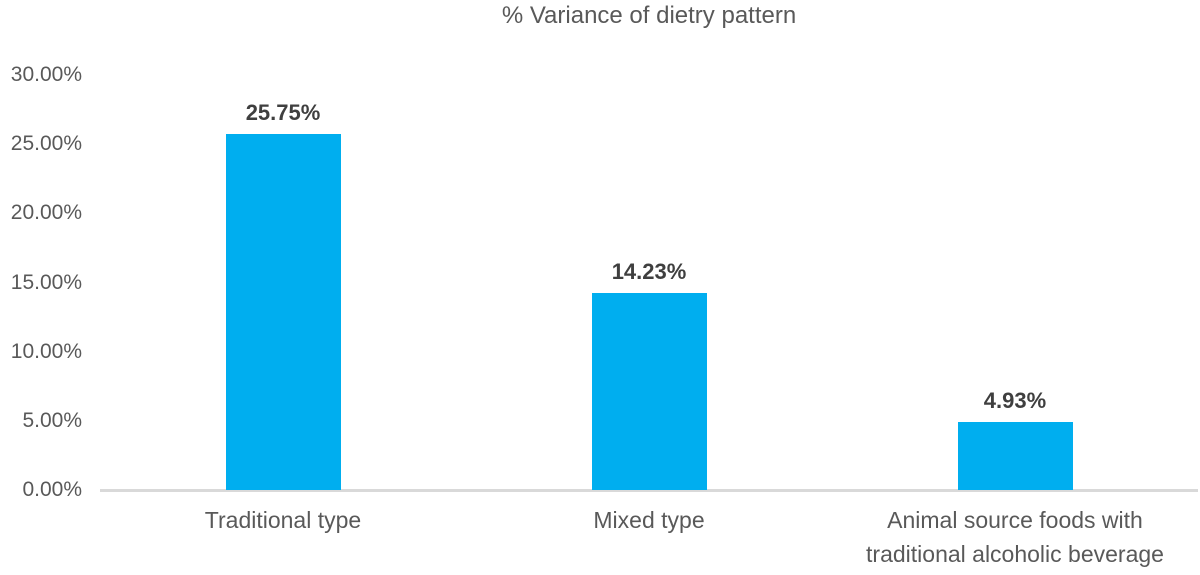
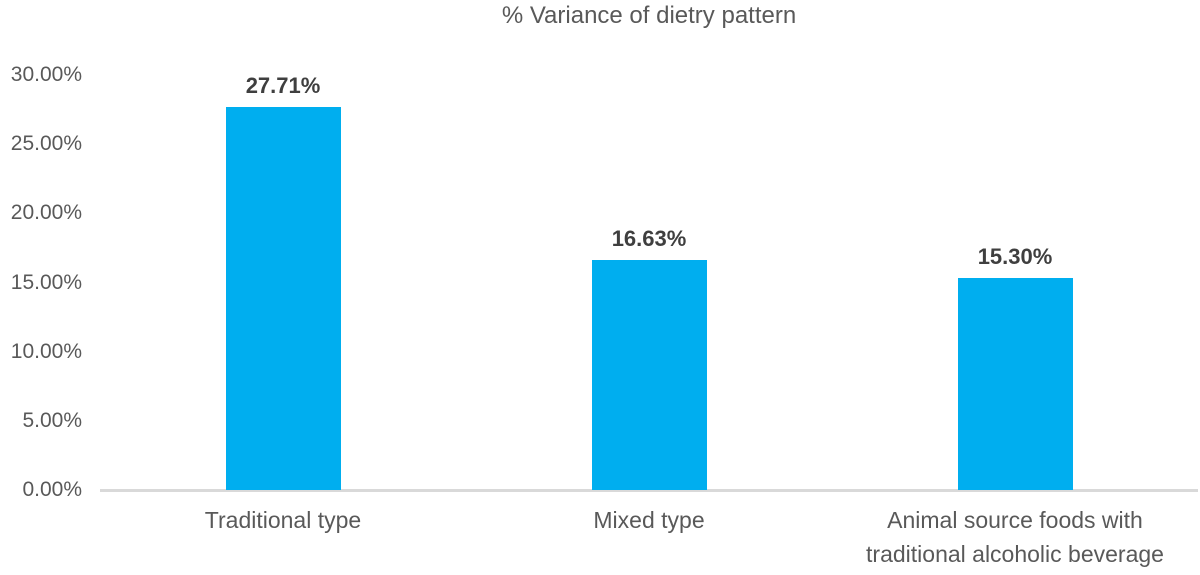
Traditional type: 25.75% -> 27.71%
Mixed type: 14.23% -> 16.63%
Animal source foods with traditional alcoholic beverage: 4.93% -> 15.30%
